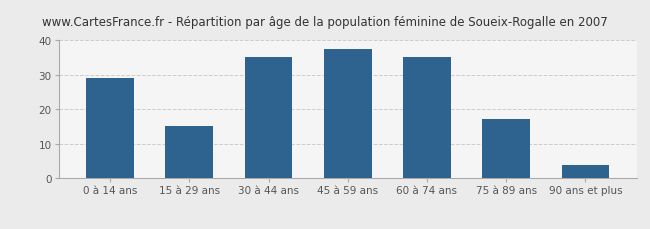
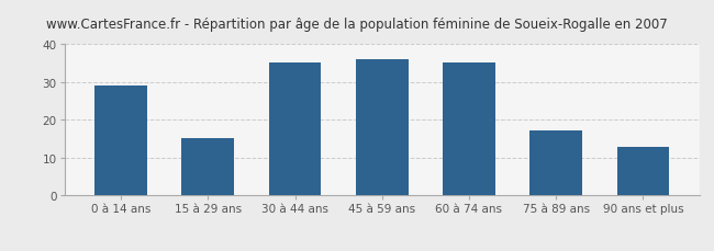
45 à 59 ans: 37.5 -> 36.0
90 ans et plus: 4.0 -> 13.0
